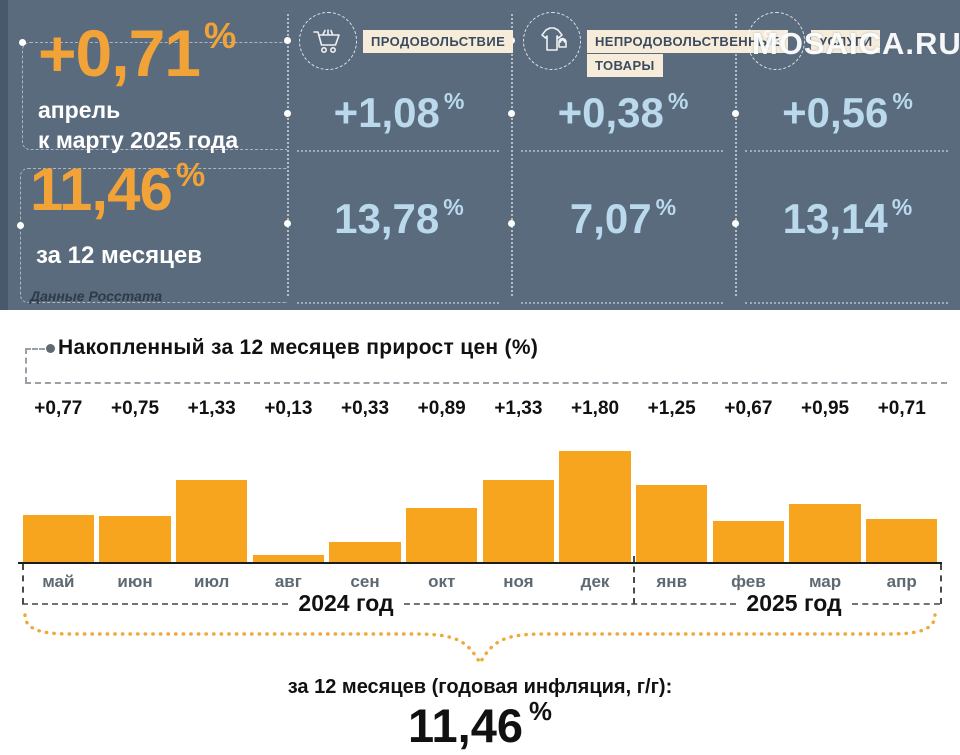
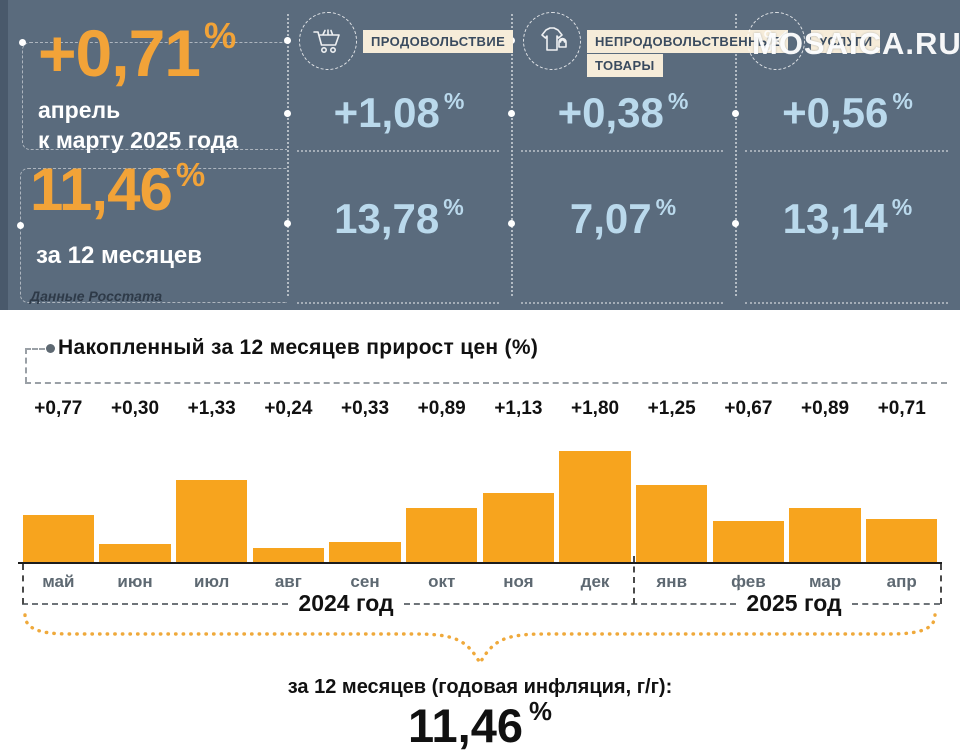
июн: +0,75 -> +0,30
авг: +0,13 -> +0,24
ноя: +1,33 -> +1,13
мар: +0,95 -> +0,89
